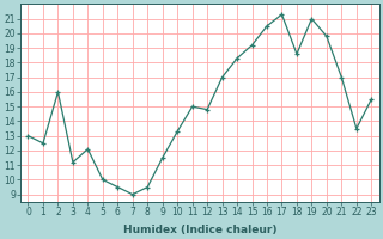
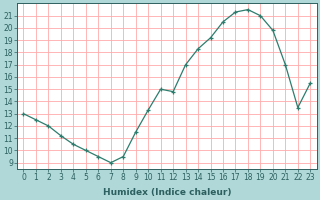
2: 16.0 -> 12.0
4: 12.1 -> 10.5
18: 18.6 -> 21.5
